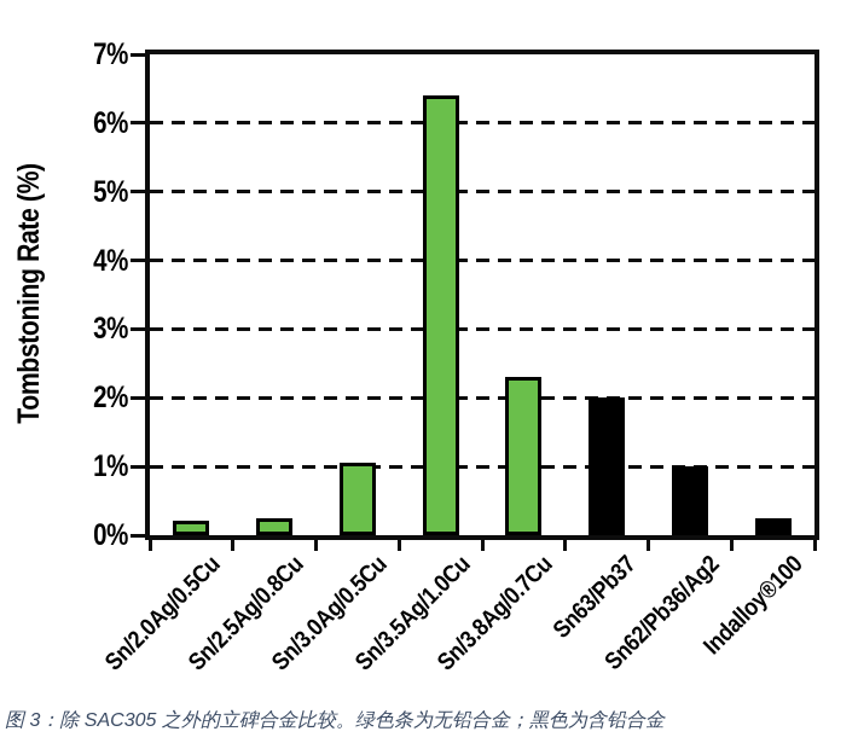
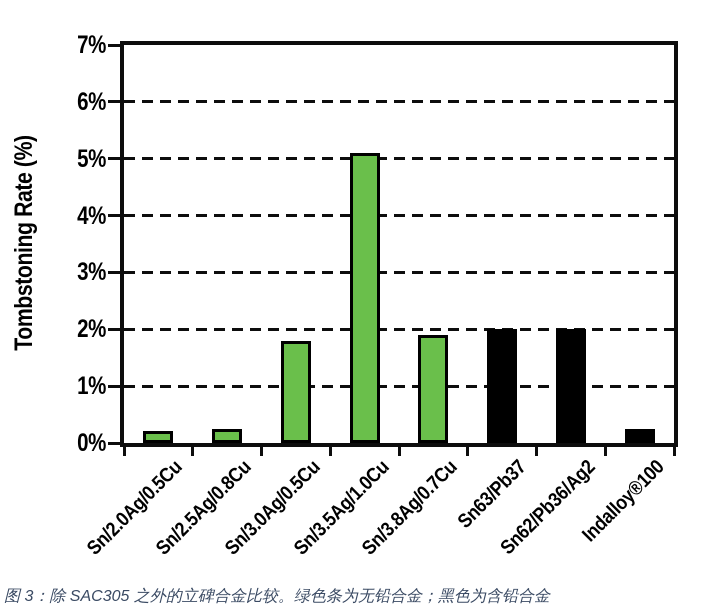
Sn/3.0Ag/0.5Cu: 1.1% -> 1.8%
Sn/3.5Ag/1.0Cu: 6.4% -> 5.1%
Sn/3.8Ag/0.7Cu: 2.3% -> 1.9%
Sn62/Pb36/Ag2: 1.0% -> 2.0%
